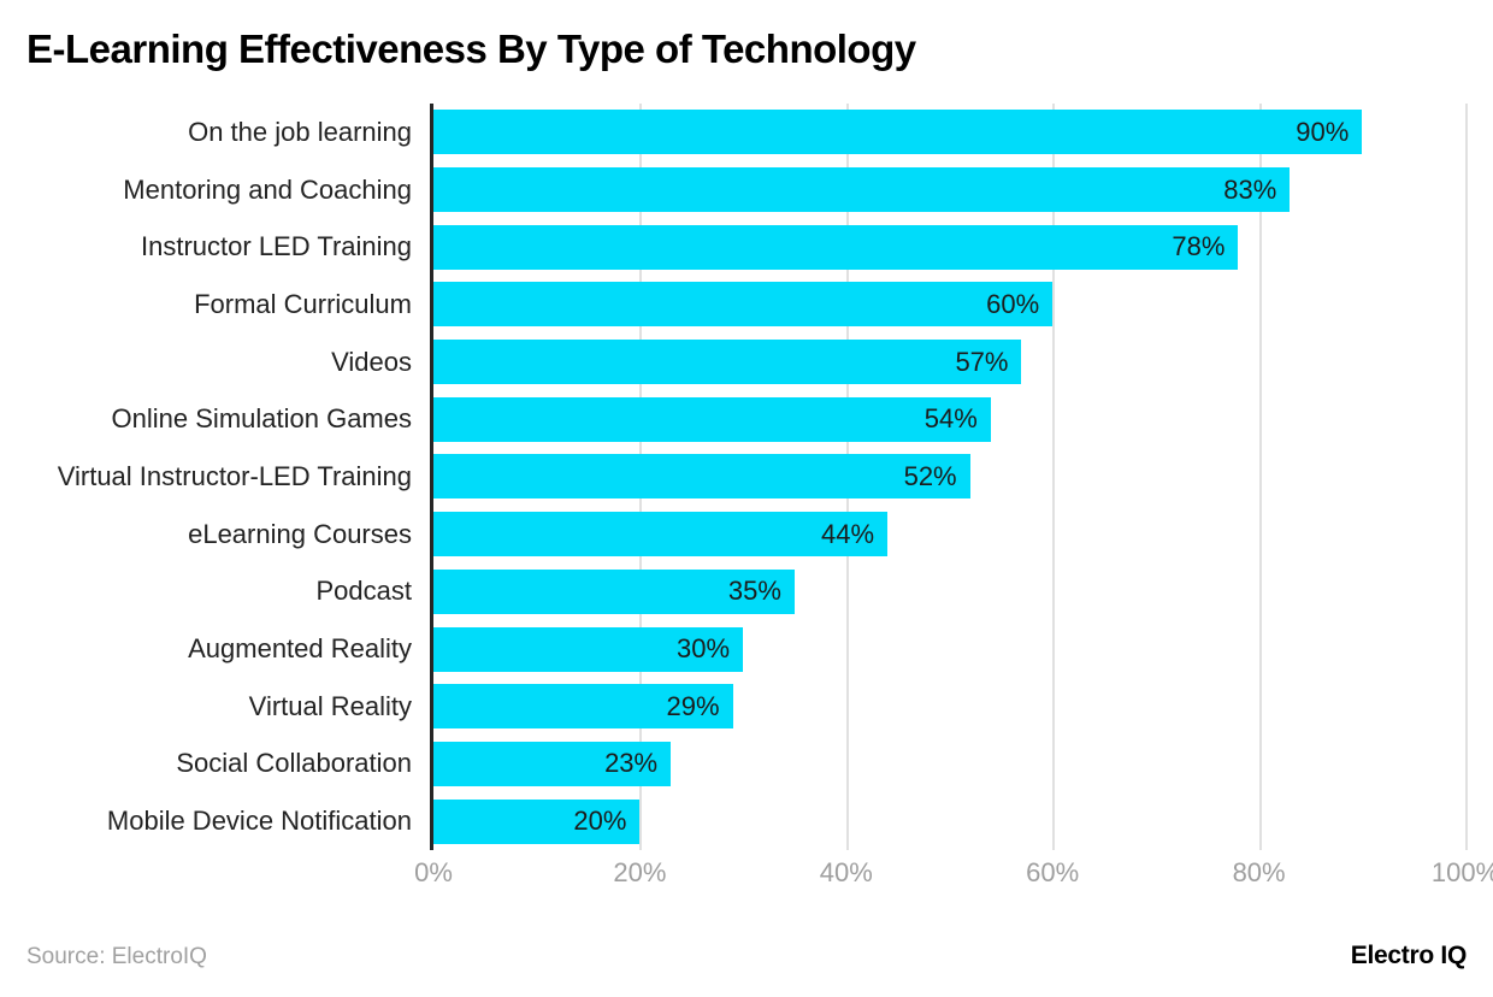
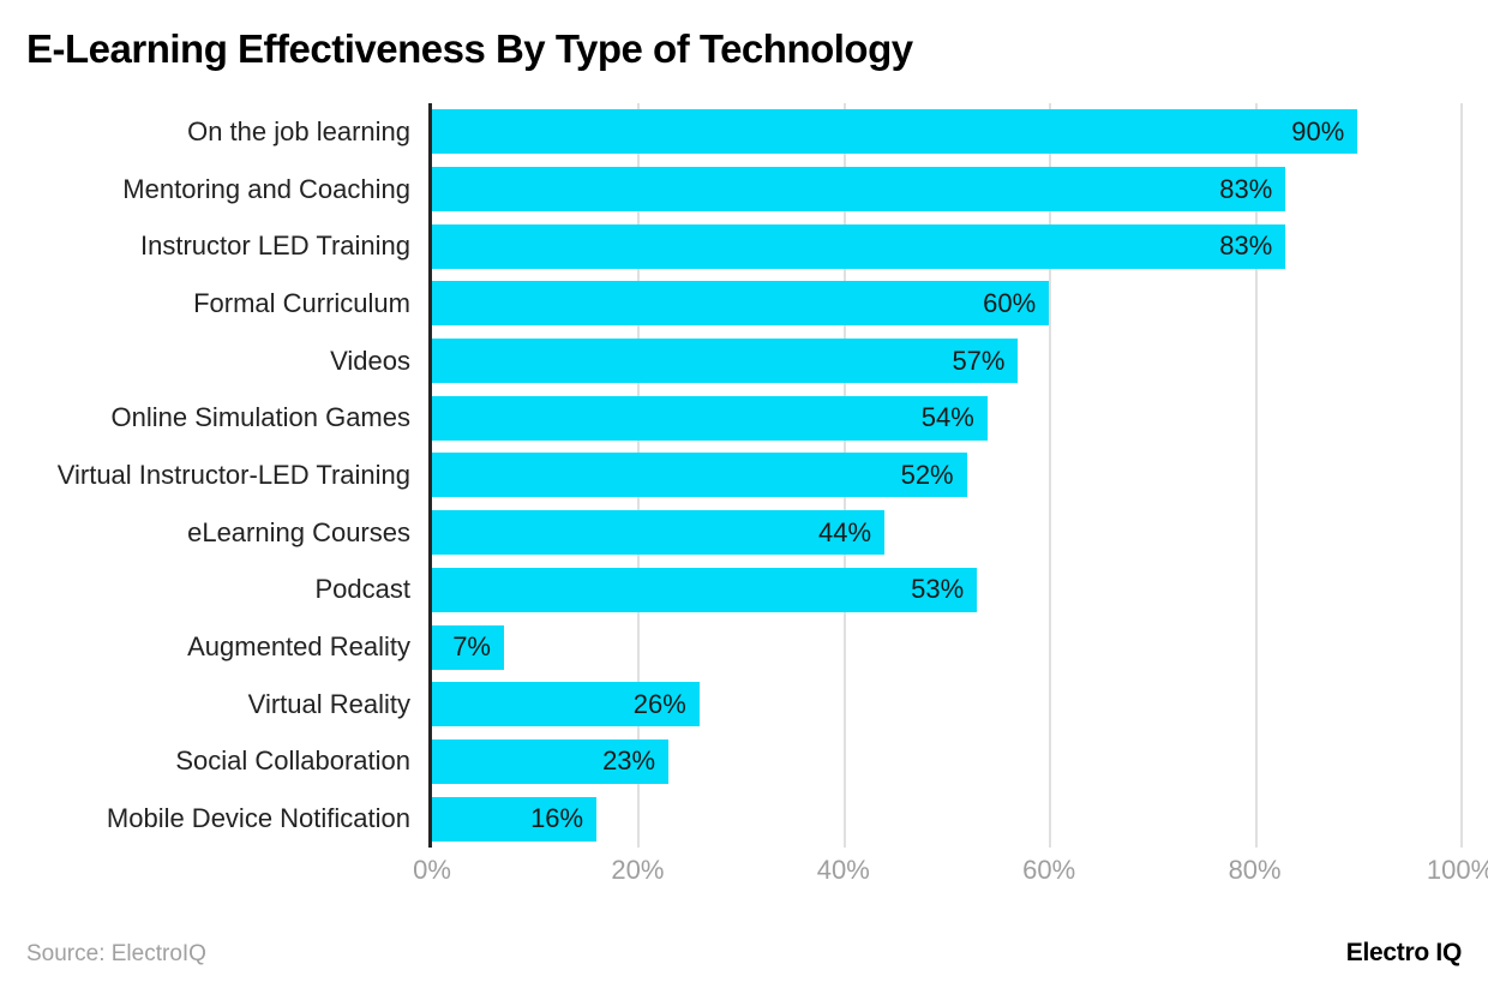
Instructor LED Training: 78% -> 83%
Podcast: 35% -> 53%
Augmented Reality: 30% -> 7%
Virtual Reality: 29% -> 26%
Mobile Device Notification: 20% -> 16%
